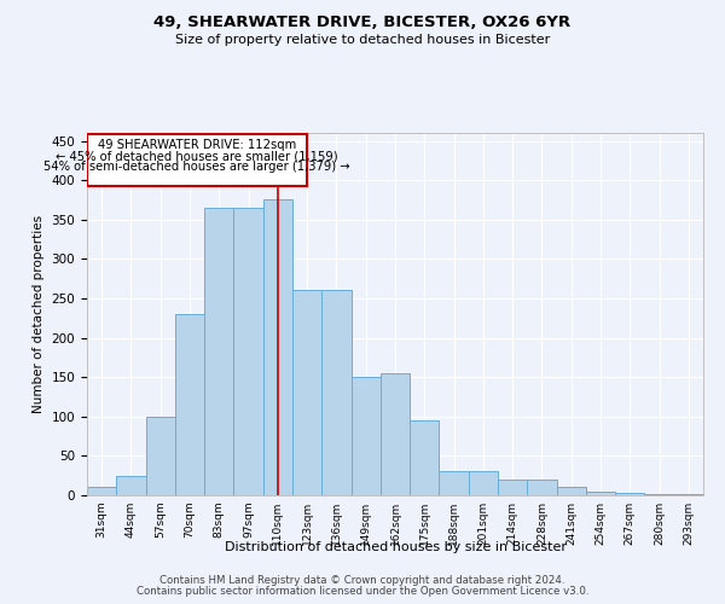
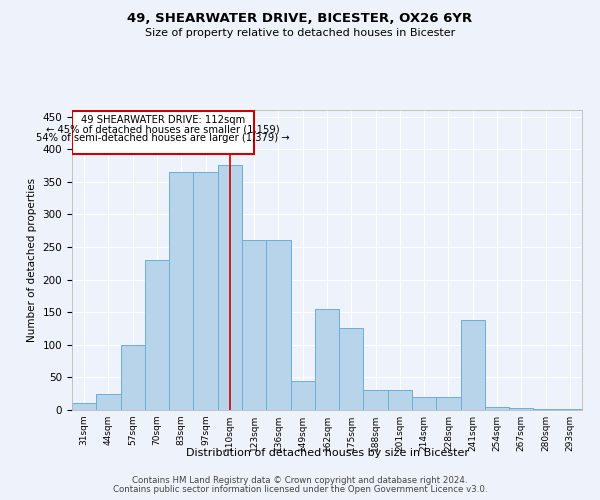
149sqm: 150 -> 44
175sqm: 95 -> 126
241sqm: 10 -> 138
